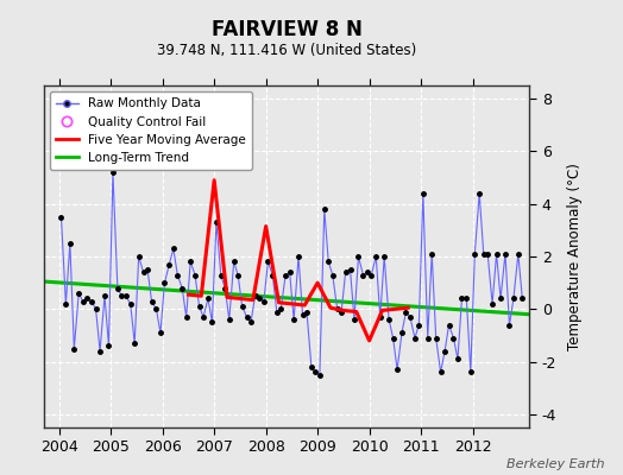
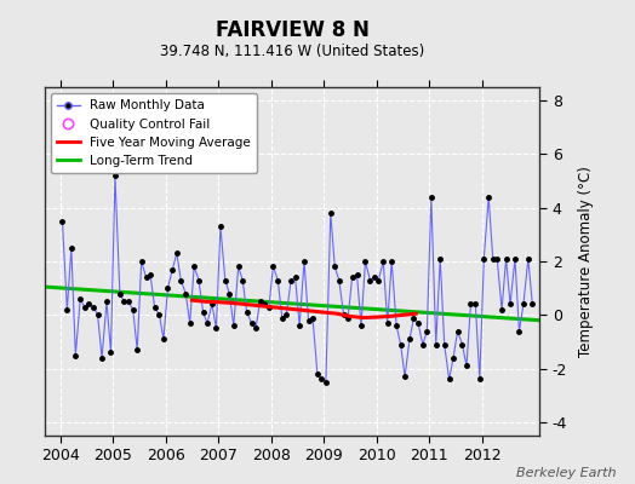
Five Year Moving Average/2007: 4.90 -> 0.48
Five Year Moving Average/2008: 3.15 -> 0.30
Five Year Moving Average/2009: 1.00 -> 0.10
Five Year Moving Average/2010: -1.20 -> -0.08
